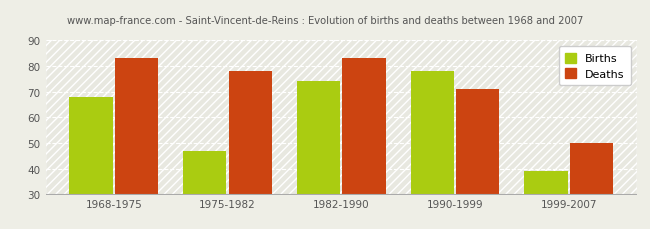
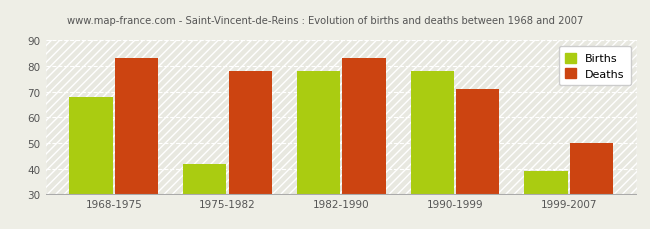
Births/1975-1982: 47 -> 42
Births/1982-1990: 74 -> 78
